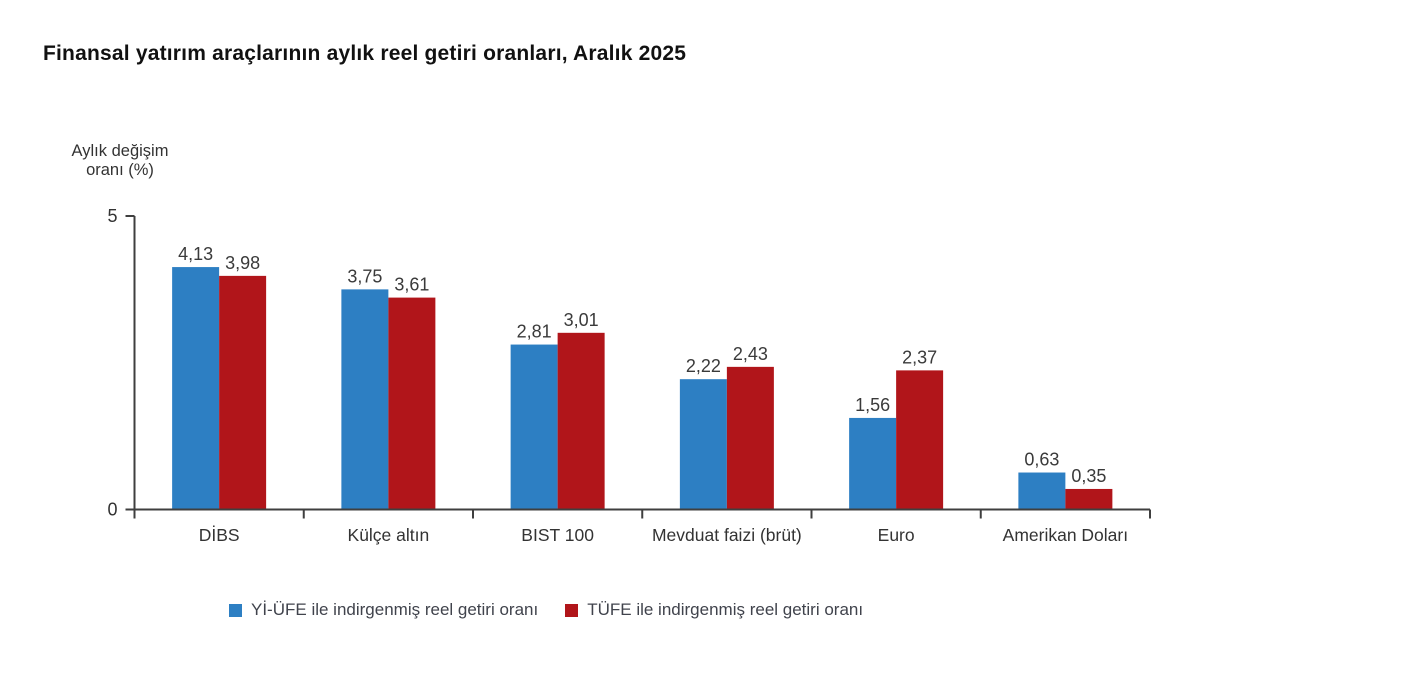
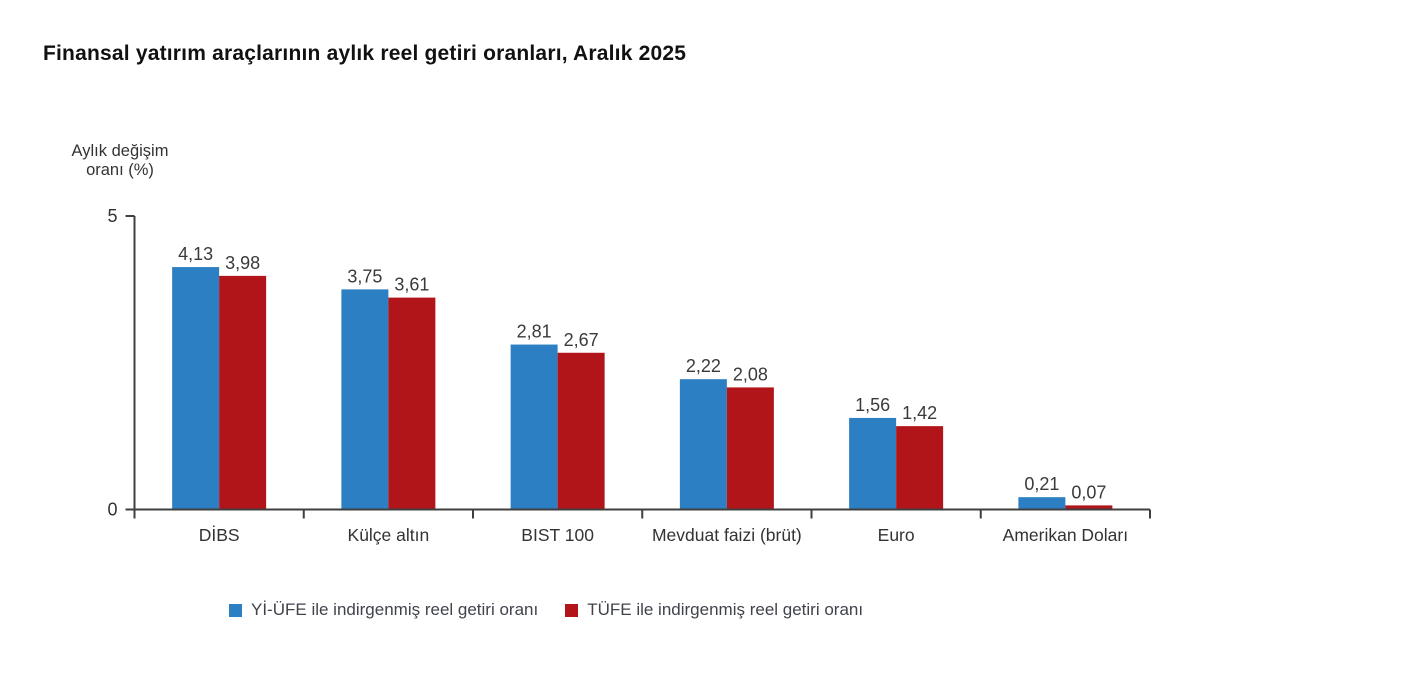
TÜFE ile indirgenmiş reel getiri oranı/BIST 100: 3,01 -> 2,67
TÜFE ile indirgenmiş reel getiri oranı/Mevduat faizi (brüt): 2,43 -> 2,08
TÜFE ile indirgenmiş reel getiri oranı/Euro: 2,37 -> 1,42
Yİ-ÜFE ile indirgenmiş reel getiri oranı/Amerikan Doları: 0,63 -> 0,21
TÜFE ile indirgenmiş reel getiri oranı/Amerikan Doları: 0,35 -> 0,07
